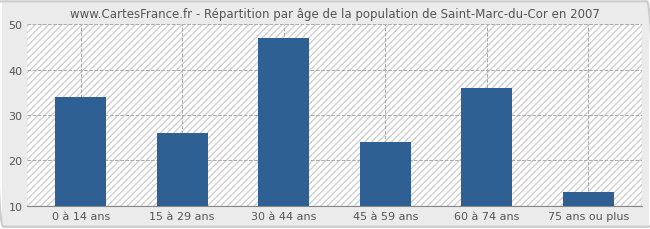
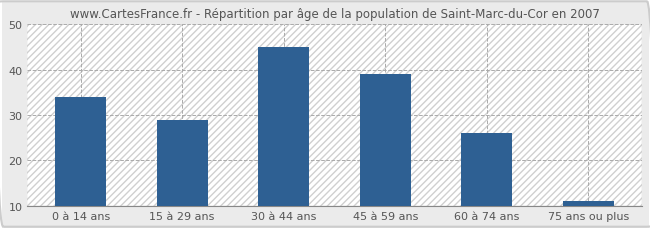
15 à 29 ans: 26 -> 29
30 à 44 ans: 47 -> 45
45 à 59 ans: 24 -> 39
60 à 74 ans: 36 -> 26
75 ans ou plus: 13 -> 11
